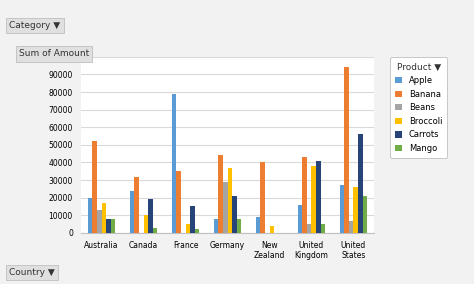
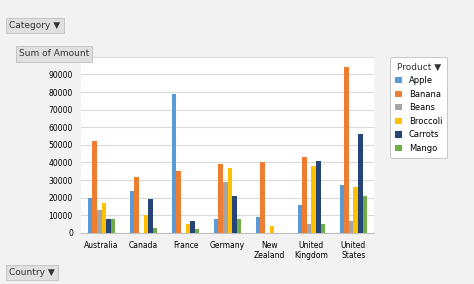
Carrots/France: 15000 -> 7000
Banana/Germany: 44000 -> 39000
